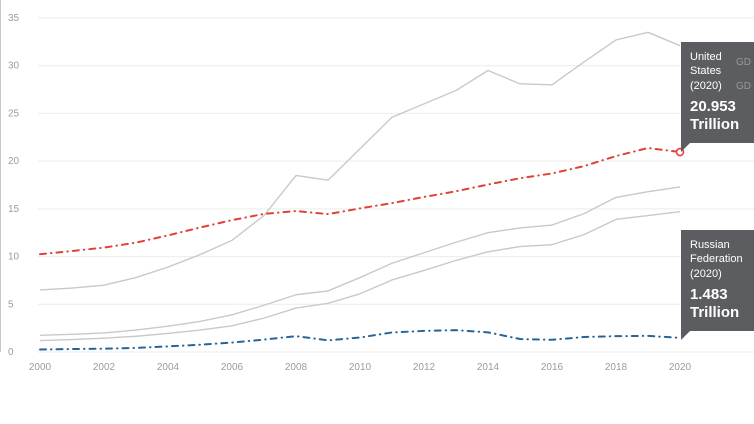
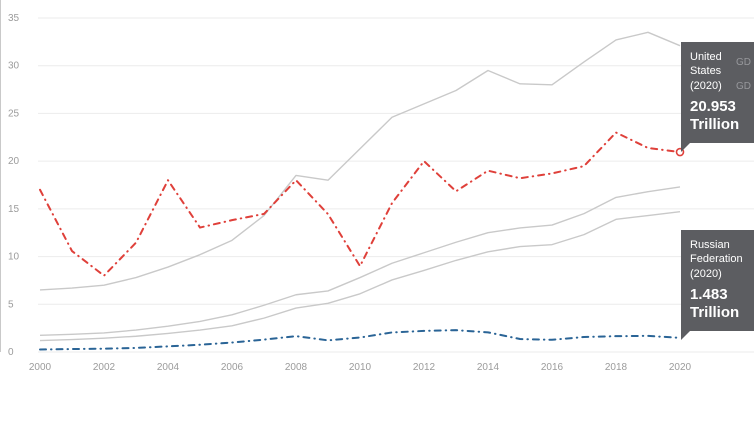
United States/2000: 10 -> 17
United States/2002: 11 -> 8
United States/2004: 12 -> 18
United States/2008: 15 -> 18
United States/2010: 15 -> 9
United States/2012: 16 -> 20
United States/2014: 18 -> 19
United States/2018: 21 -> 23
